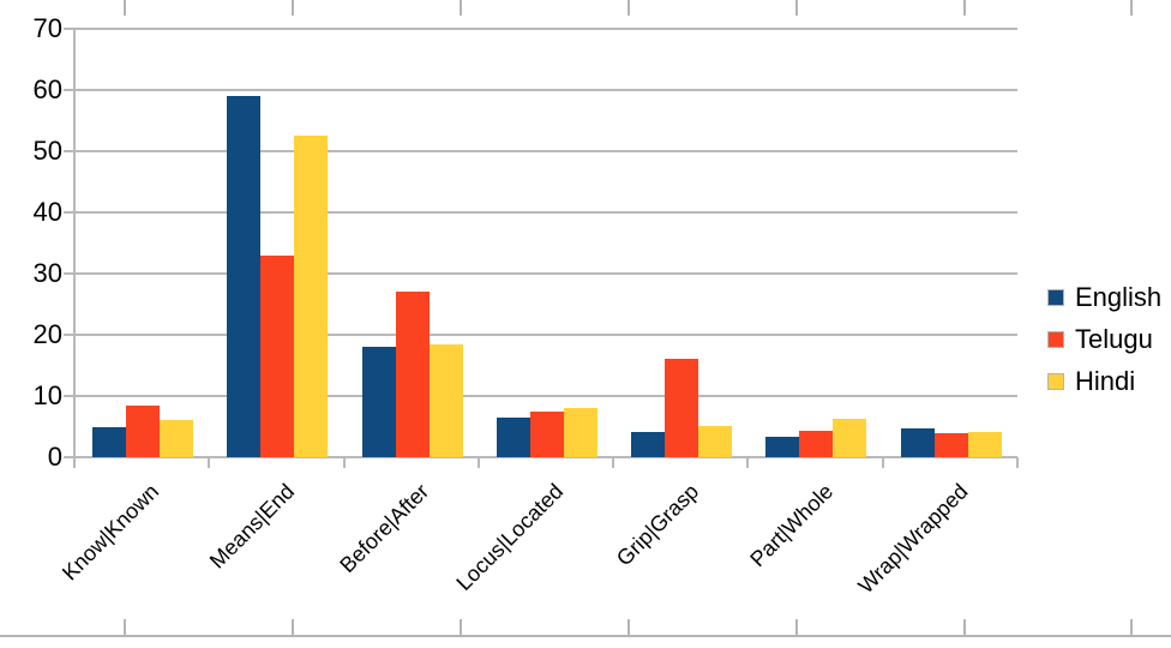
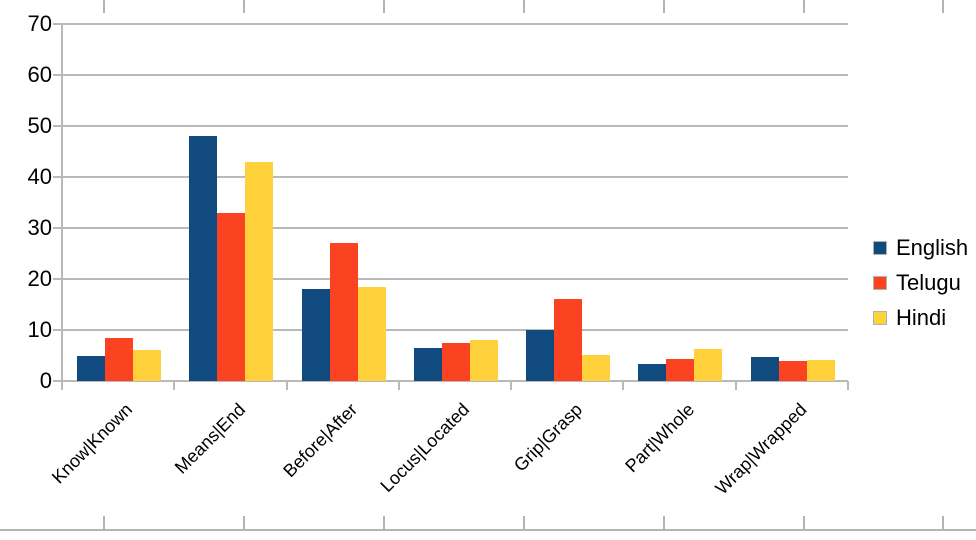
English/Means|End: 59 -> 48
Hindi/Means|End: 52 -> 43
English/Grip|Grasp: 4 -> 10
